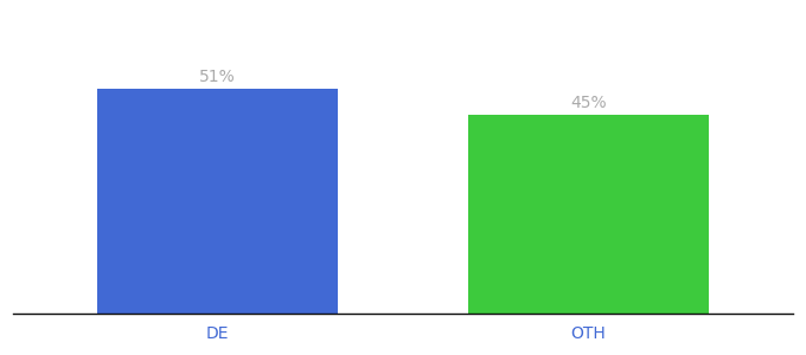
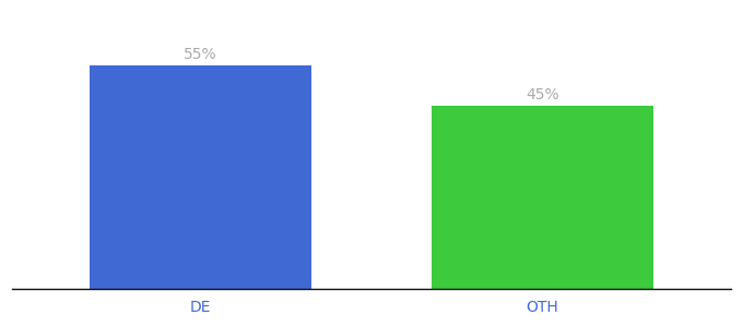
DE: 51% -> 55%
